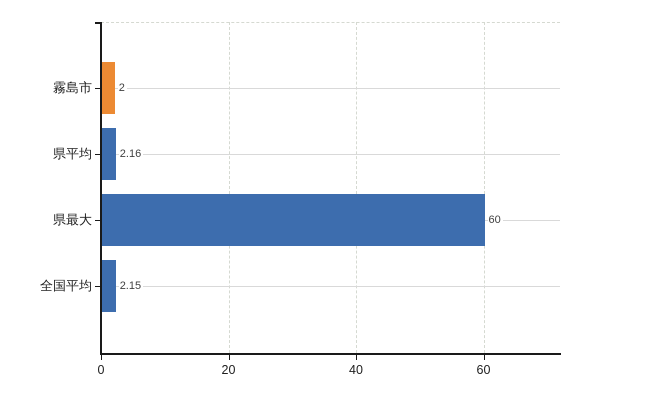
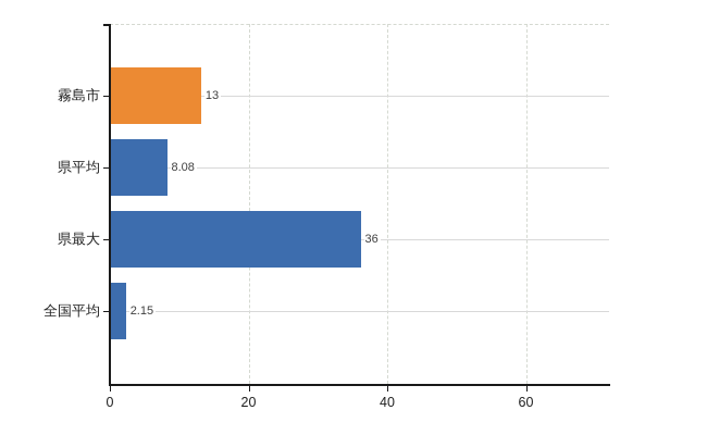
霧島市: 2 -> 13
県平均: 2.16 -> 8.08
県最大: 60 -> 36
